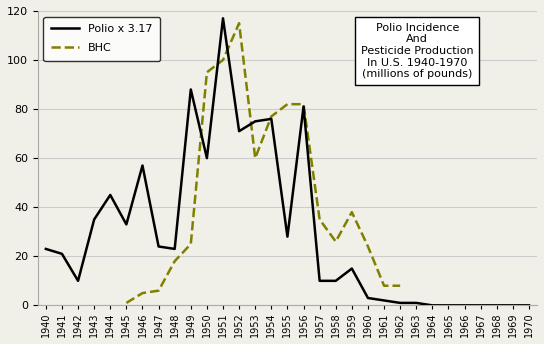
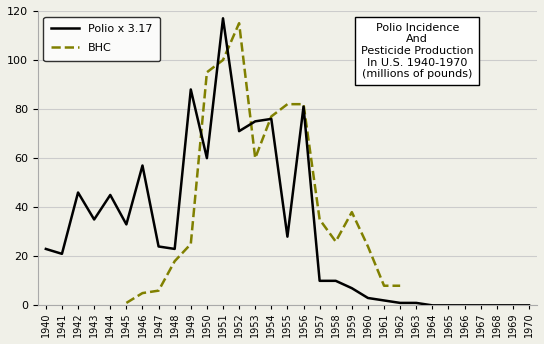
Polio x 3.17/1942: 10 -> 46
Polio x 3.17/1959: 15 -> 7
